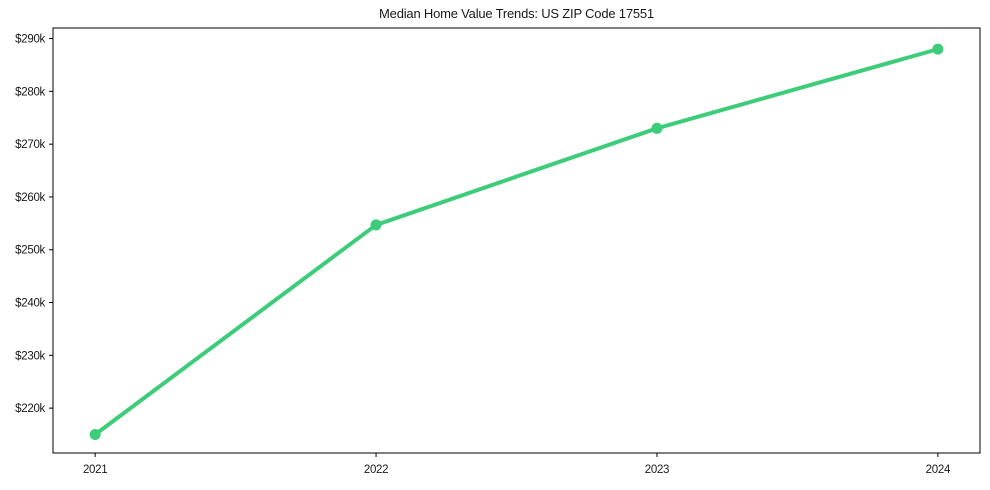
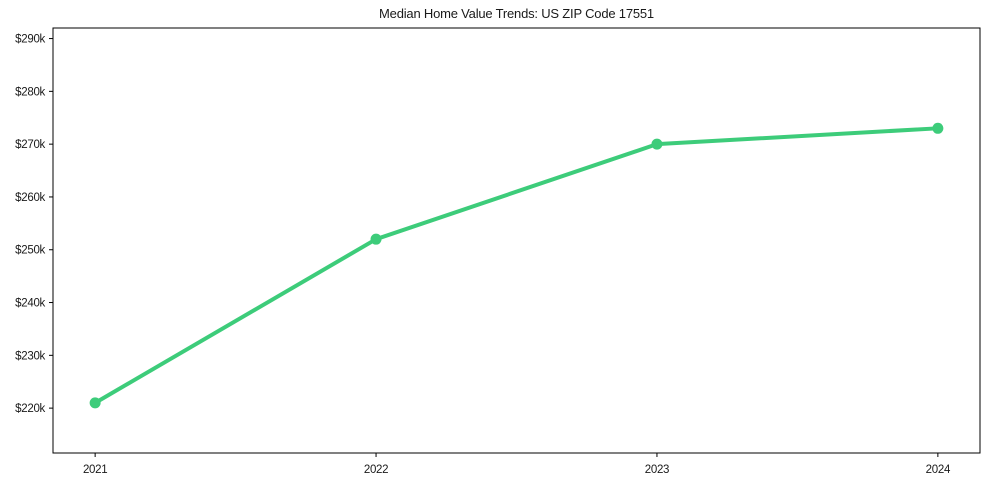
2021: $215k -> $221k
2022: $255k -> $252k
2023: $273k -> $270k
2024: $288k -> $273k
